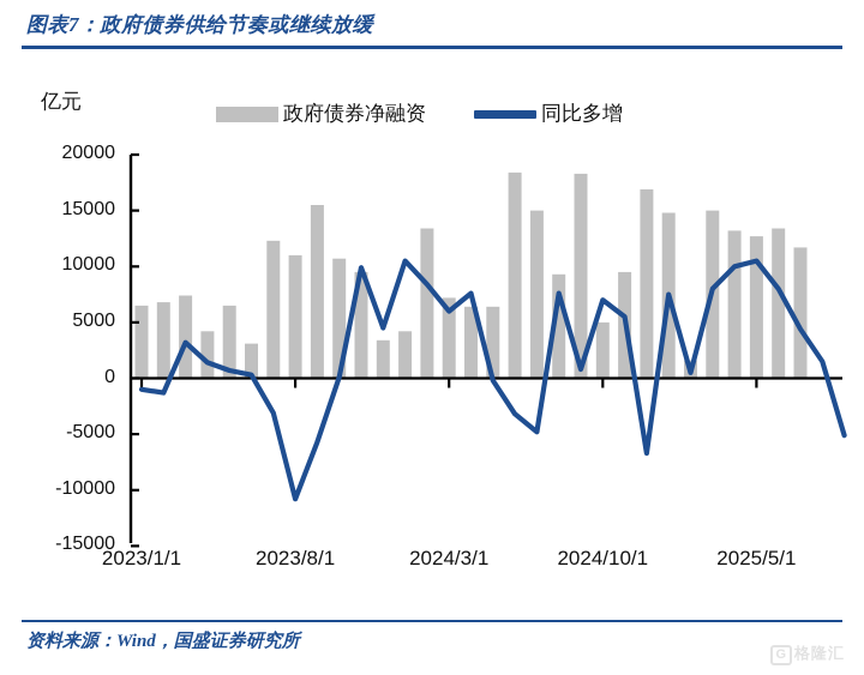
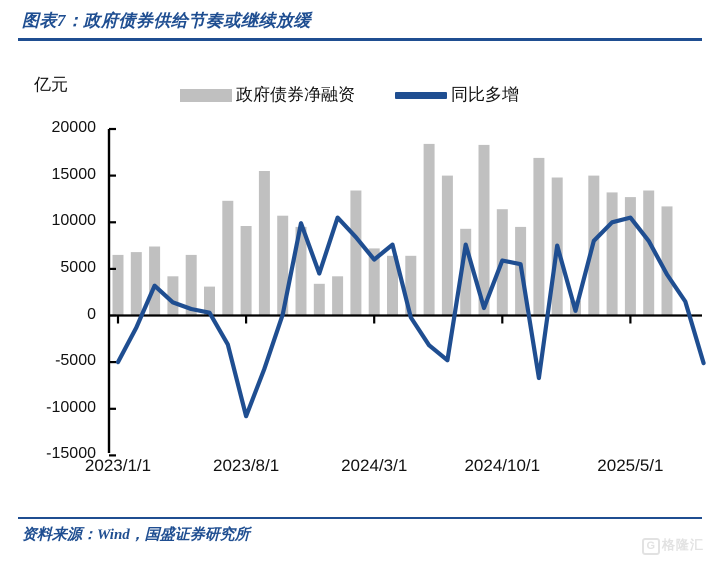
同比多增/2023/1/1: -1000 -> -5000
政府债券净融资/2023/8/1: 11000 -> 10000
政府债券净融资/2024/10/1: 5000 -> 11000
同比多增/2024/10/1: 7000 -> 6000
